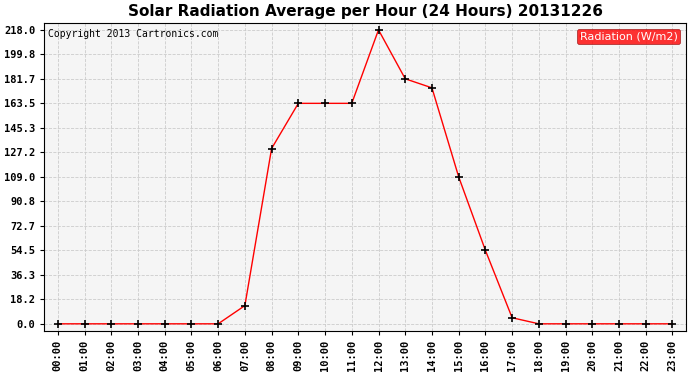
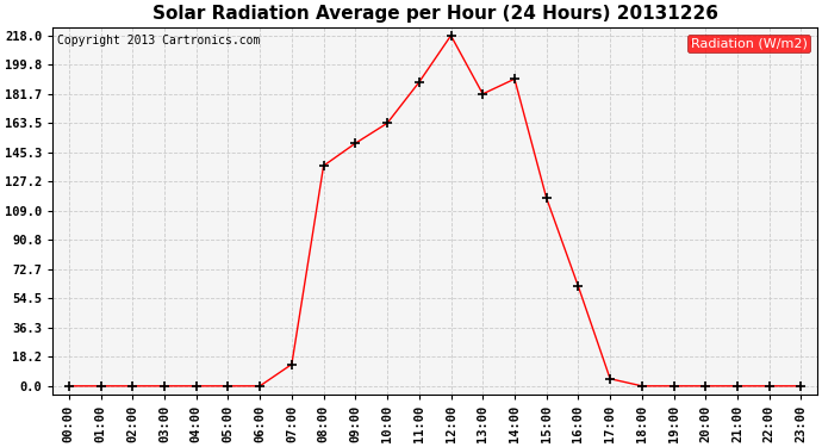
08:00: 130 -> 137
09:00: 164 -> 151
11:00: 164 -> 189
14:00: 175 -> 191
15:00: 109 -> 117
16:00: 54 -> 62
